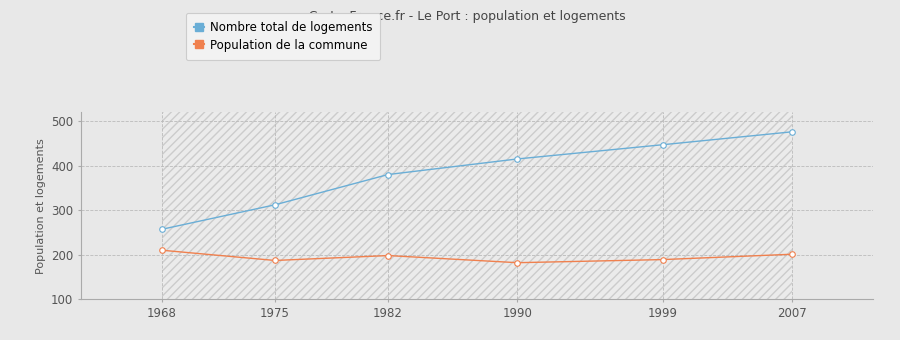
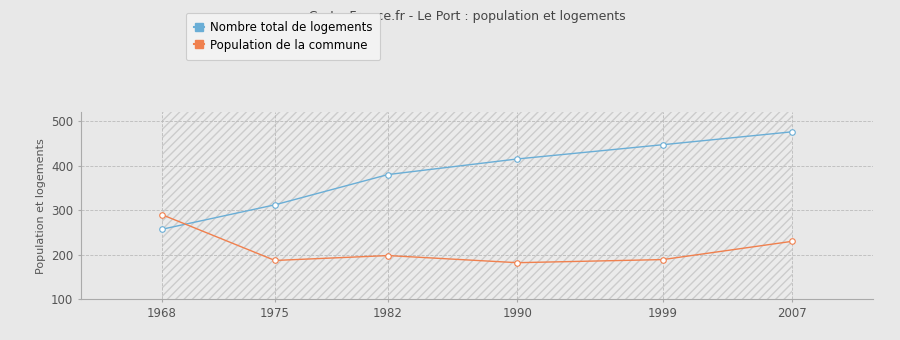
Population de la commune/1968: 210 -> 290
Population de la commune/2007: 201 -> 230
